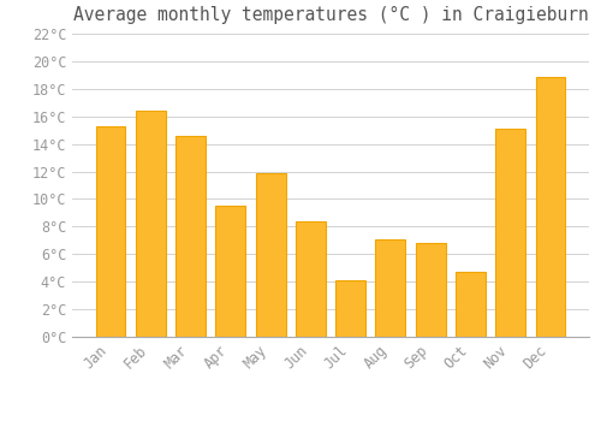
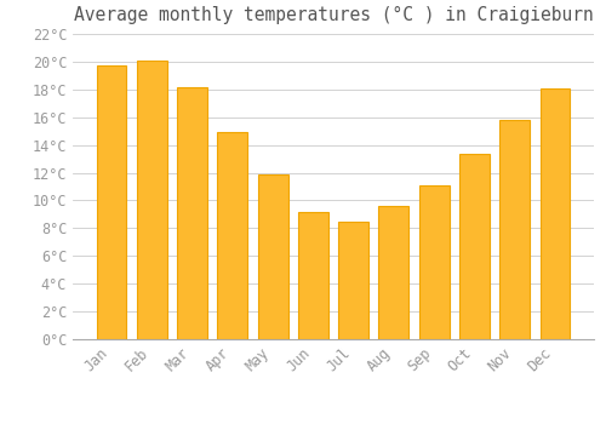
Jan: 15.3°C -> 19.7°C
Feb: 16.4°C -> 20.1°C
Mar: 14.6°C -> 18.2°C
Apr: 9.5°C -> 14.9°C
Jun: 8.4°C -> 9.2°C
Jul: 4.1°C -> 8.5°C
Aug: 7.1°C -> 9.6°C
Sep: 6.8°C -> 11.1°C
Oct: 4.7°C -> 13.4°C
Nov: 15.1°C -> 15.8°C
Dec: 18.9°C -> 18.1°C
